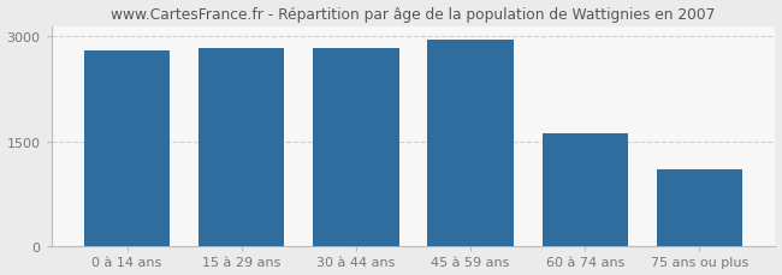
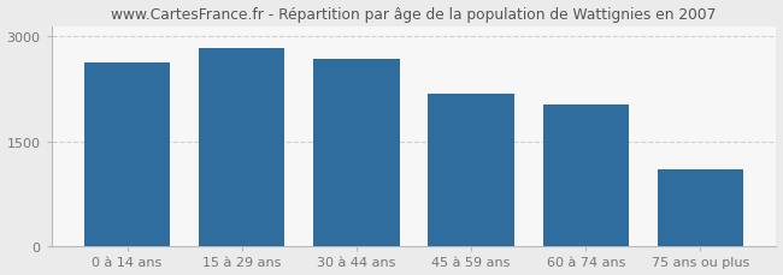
0 à 14 ans: 2790 -> 2620
30 à 44 ans: 2820 -> 2680
45 à 59 ans: 2960 -> 2180
60 à 74 ans: 1620 -> 2020
